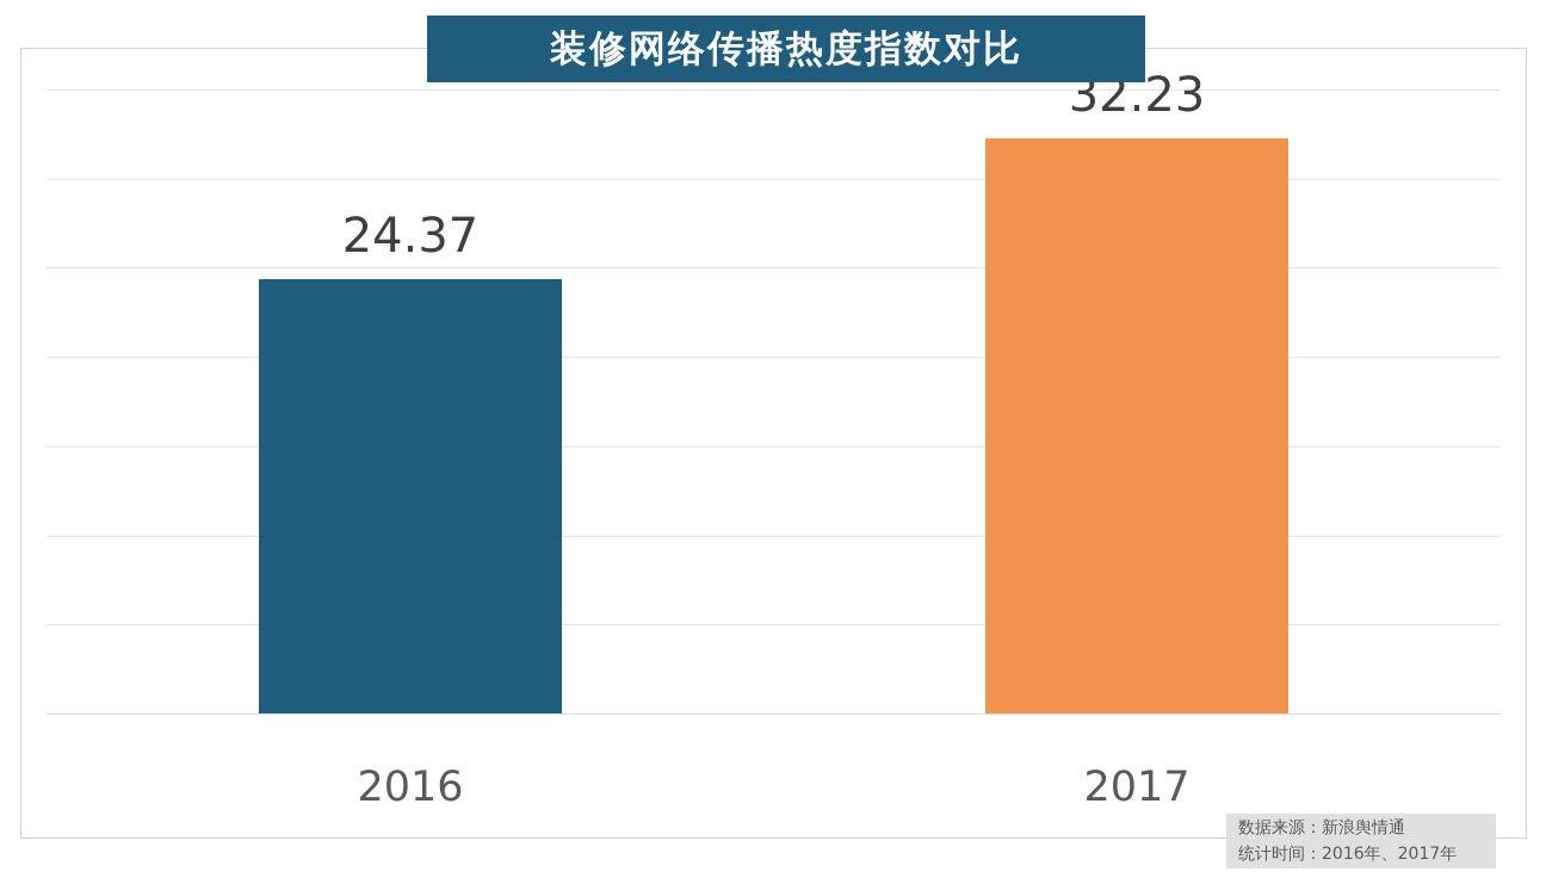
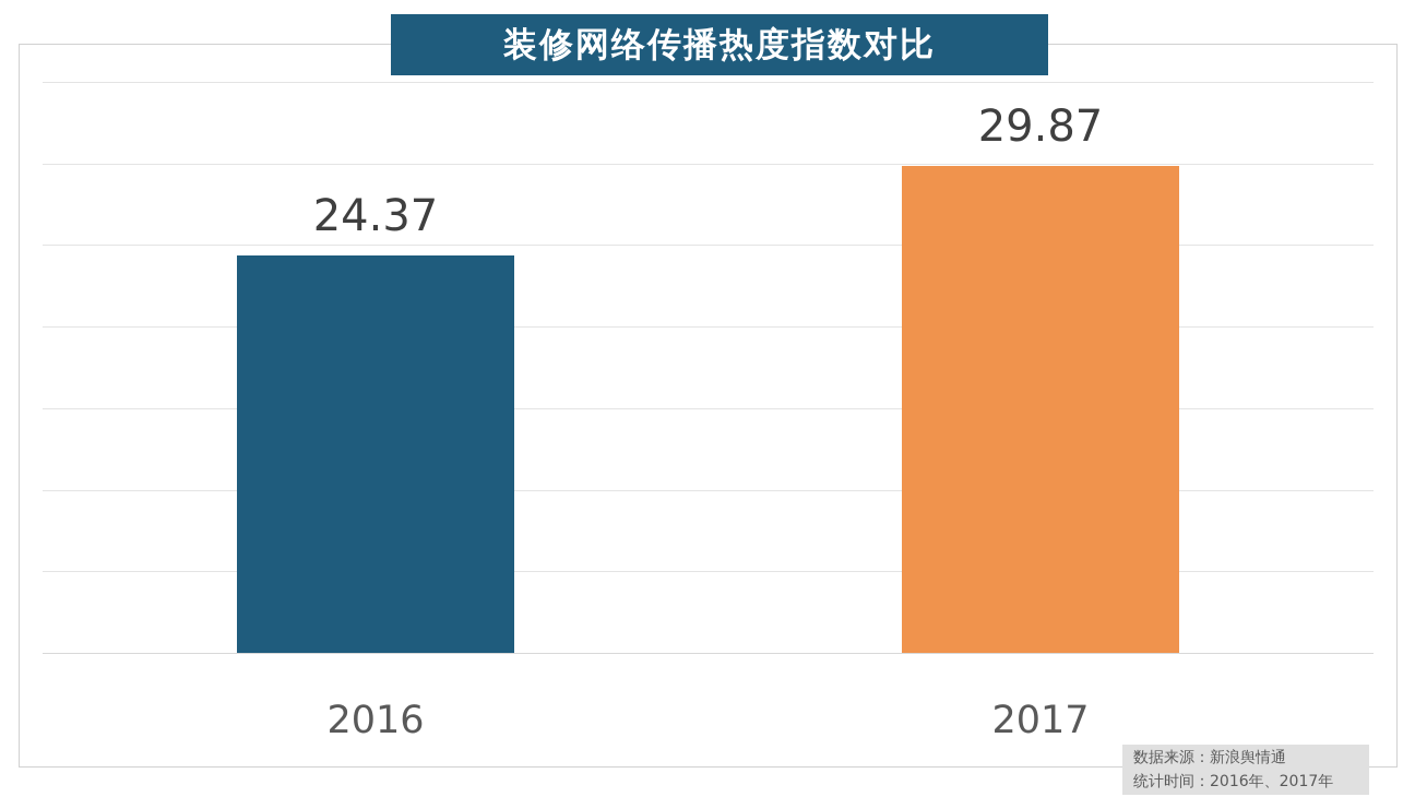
2017: 32.23 -> 29.87
